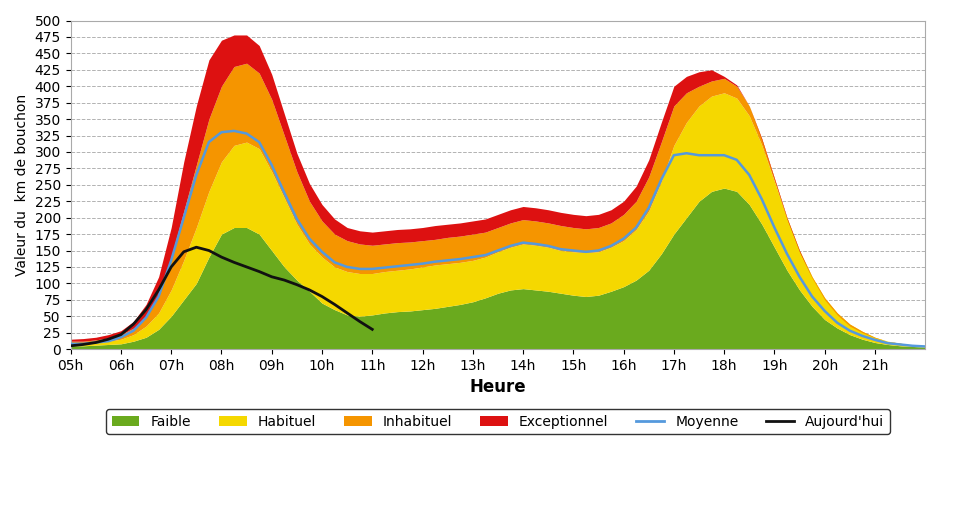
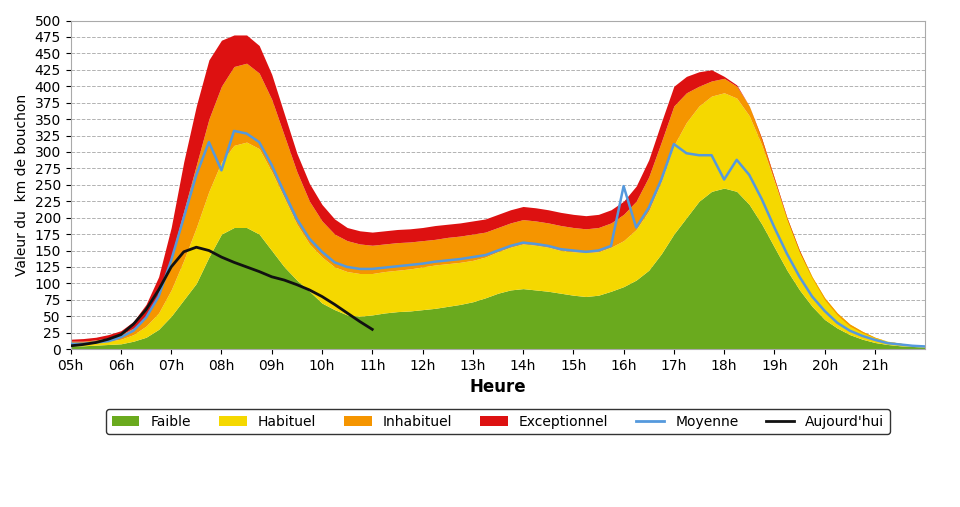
Moyenne/08h: 330 -> 272
Moyenne/16h: 168 -> 248
Moyenne/17h: 295 -> 312
Moyenne/18h: 295 -> 258
